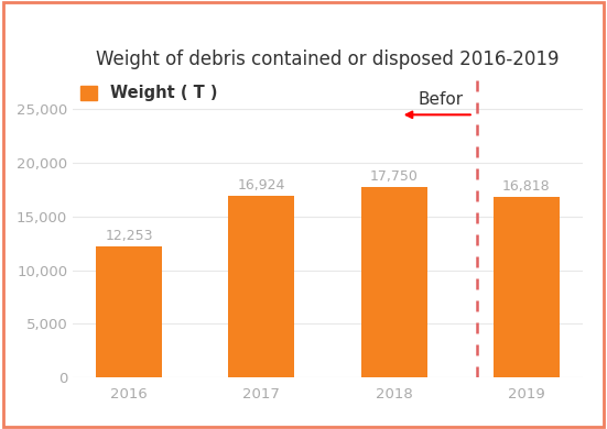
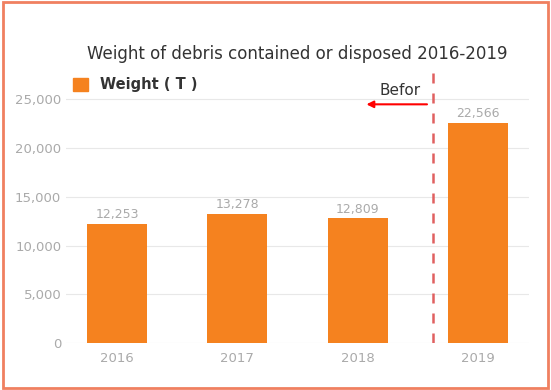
2017: 16,924 -> 13,278
2018: 17,750 -> 12,809
2019: 16,818 -> 22,566
